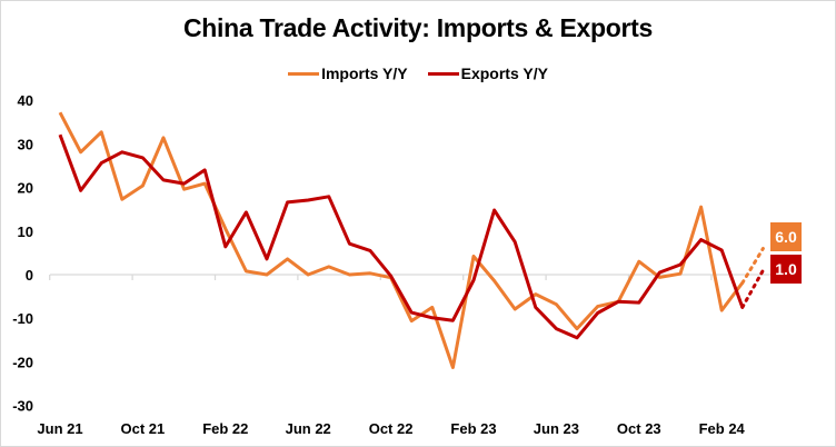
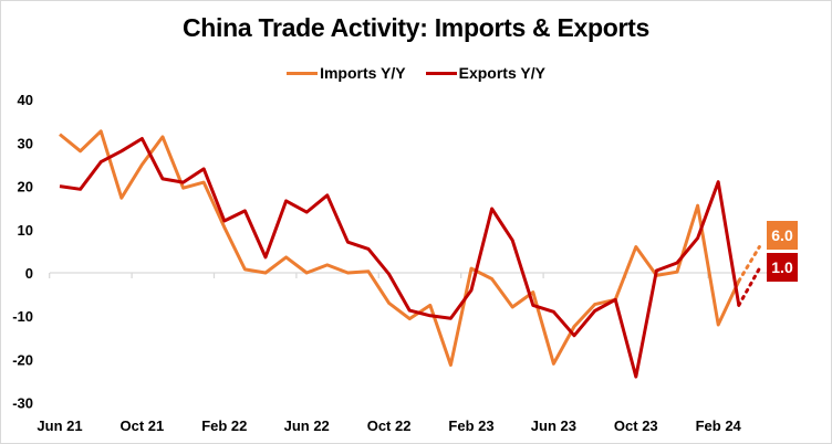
Imports Y/Y/Jun 21: 37 -> 32
Exports Y/Y/Jun 21: 32 -> 20
Imports Y/Y/Oct 21: 20 -> 25
Exports Y/Y/Oct 21: 27 -> 31
Exports Y/Y/Feb 22: 6 -> 12
Exports Y/Y/Jun 22: 17 -> 14
Imports Y/Y/Oct 22: -1 -> -7
Imports Y/Y/Feb 23: 4 -> 1
Exports Y/Y/Feb 23: -1 -> -4
Imports Y/Y/Jun 23: -7 -> -21
Exports Y/Y/Jun 23: -12 -> -9
Imports Y/Y/Oct 23: 3 -> 6
Exports Y/Y/Oct 23: -6 -> -24
Imports Y/Y/Feb 24: -8 -> -12
Exports Y/Y/Feb 24: 6 -> 21
